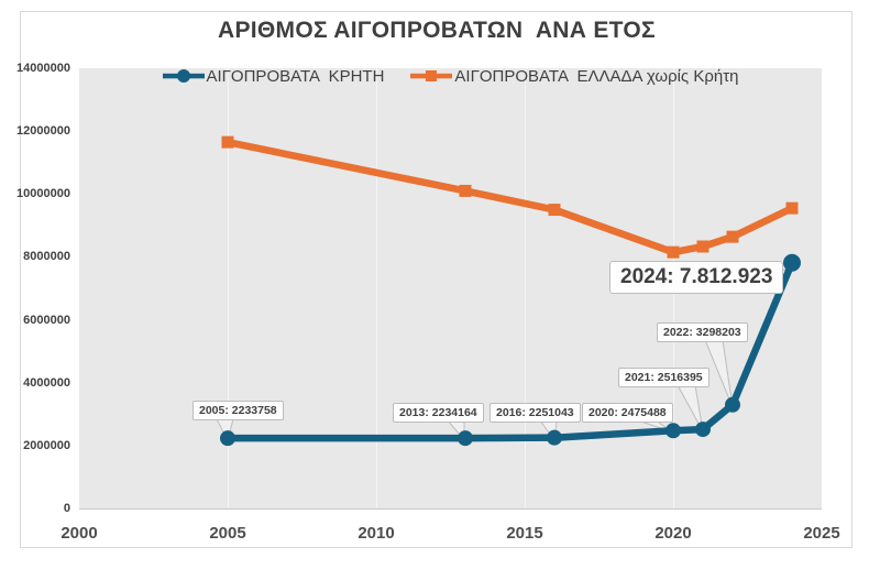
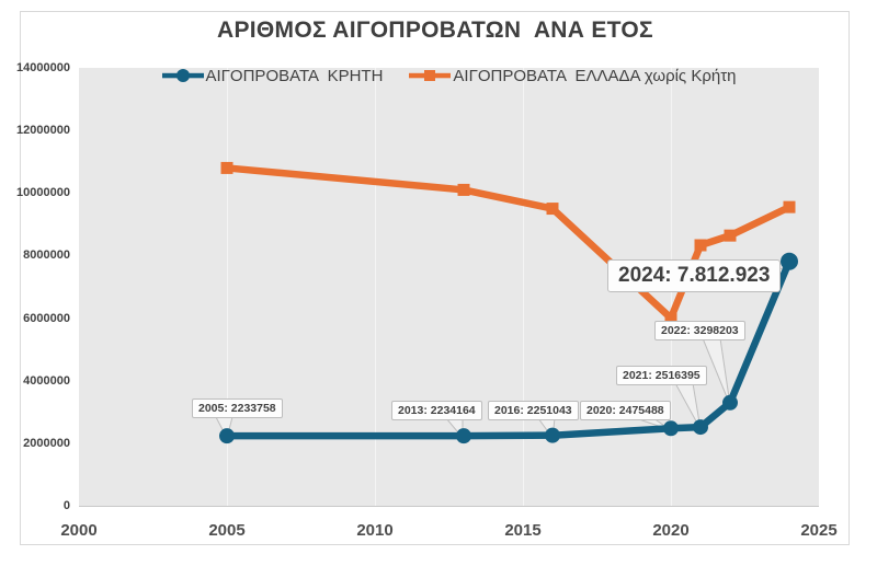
ΑΙΓΟΠΡΟΒΑΤΑ ΕΛΛΑΔΑ χωρίς Κρήτη/2005: 11600000 -> 10800000
ΑΙΓΟΠΡΟΒΑΤΑ ΕΛΛΑΔΑ χωρίς Κρήτη/2020: 8200000 -> 6000000
